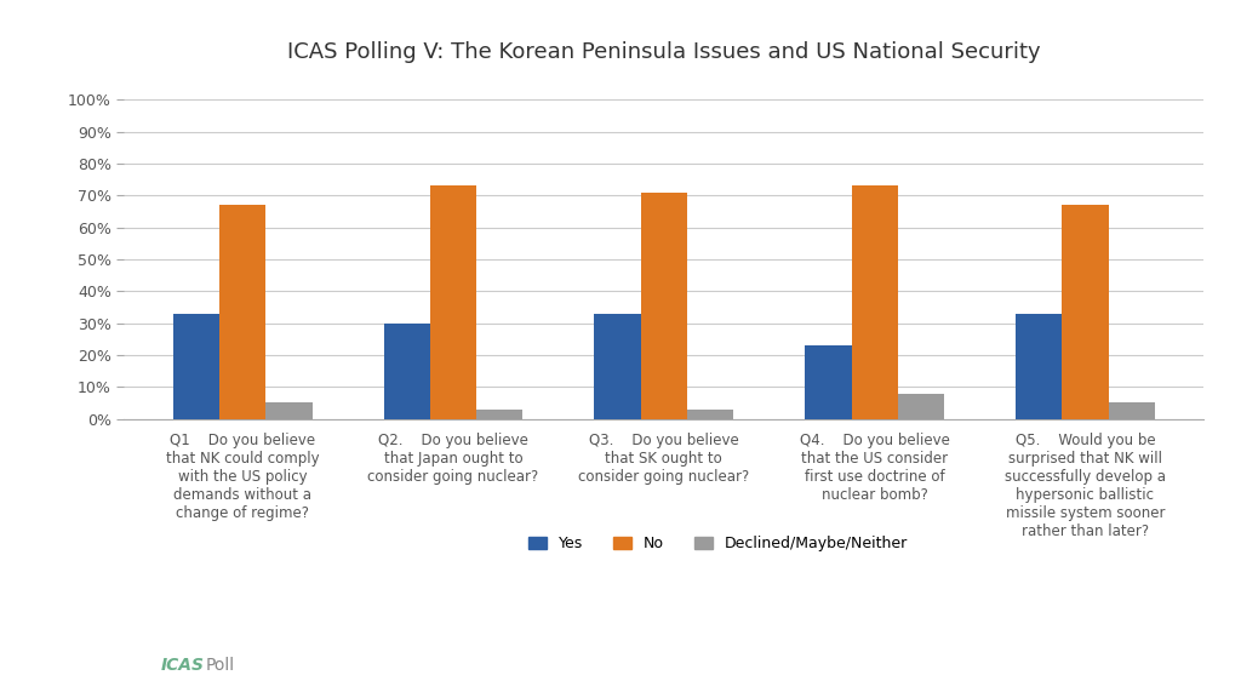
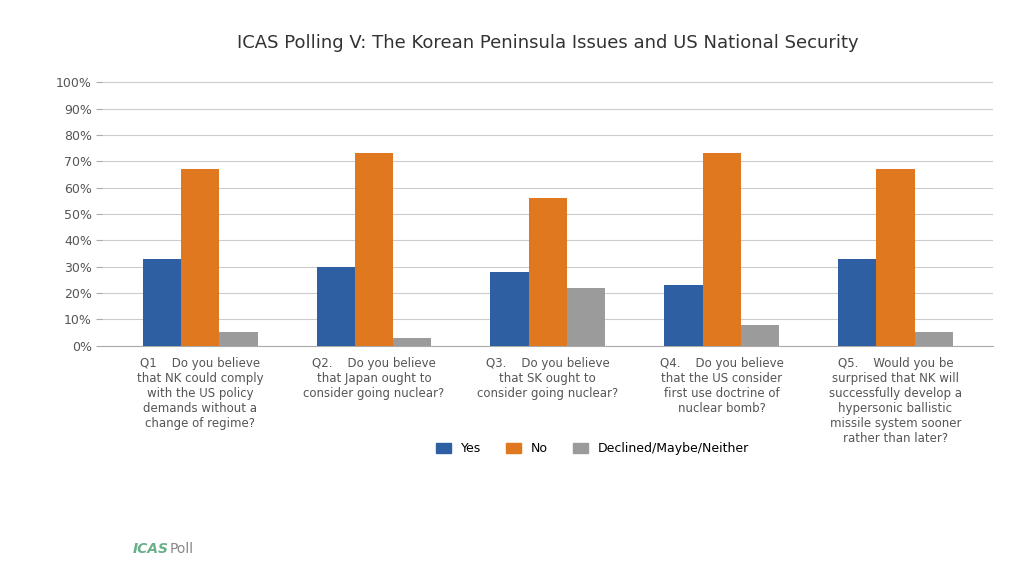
Yes/Q3. Do you believe that SK ought to consider going nuclear?: 33% -> 28%
No/Q3. Do you believe that SK ought to consider going nuclear?: 71% -> 56%
Declined/Maybe/Neither/Q3. Do you believe that SK ought to consider going nuclear?: 3% -> 22%
